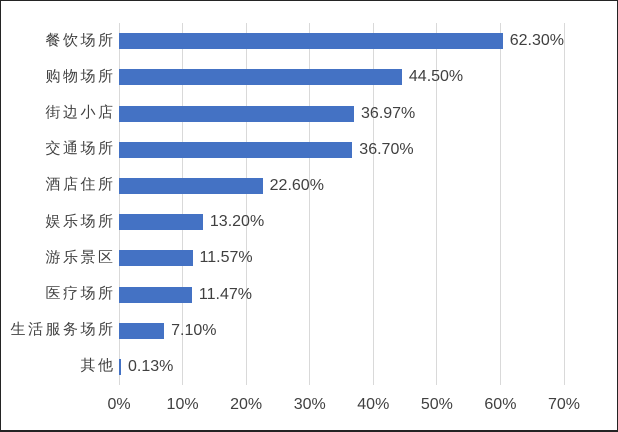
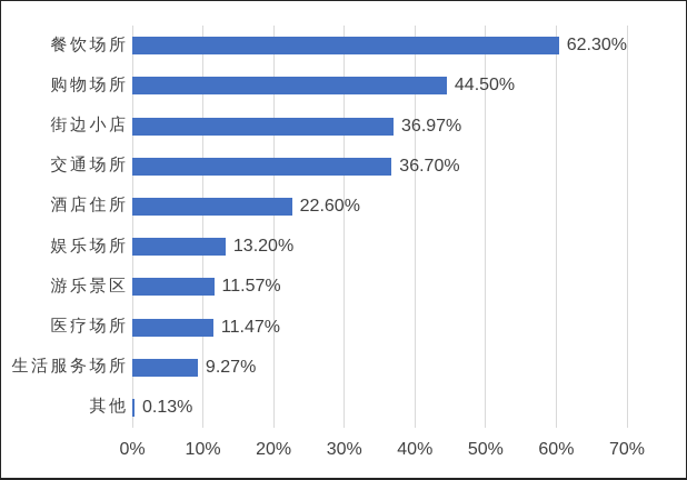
生活服务场所: 7.10% -> 9.27%
